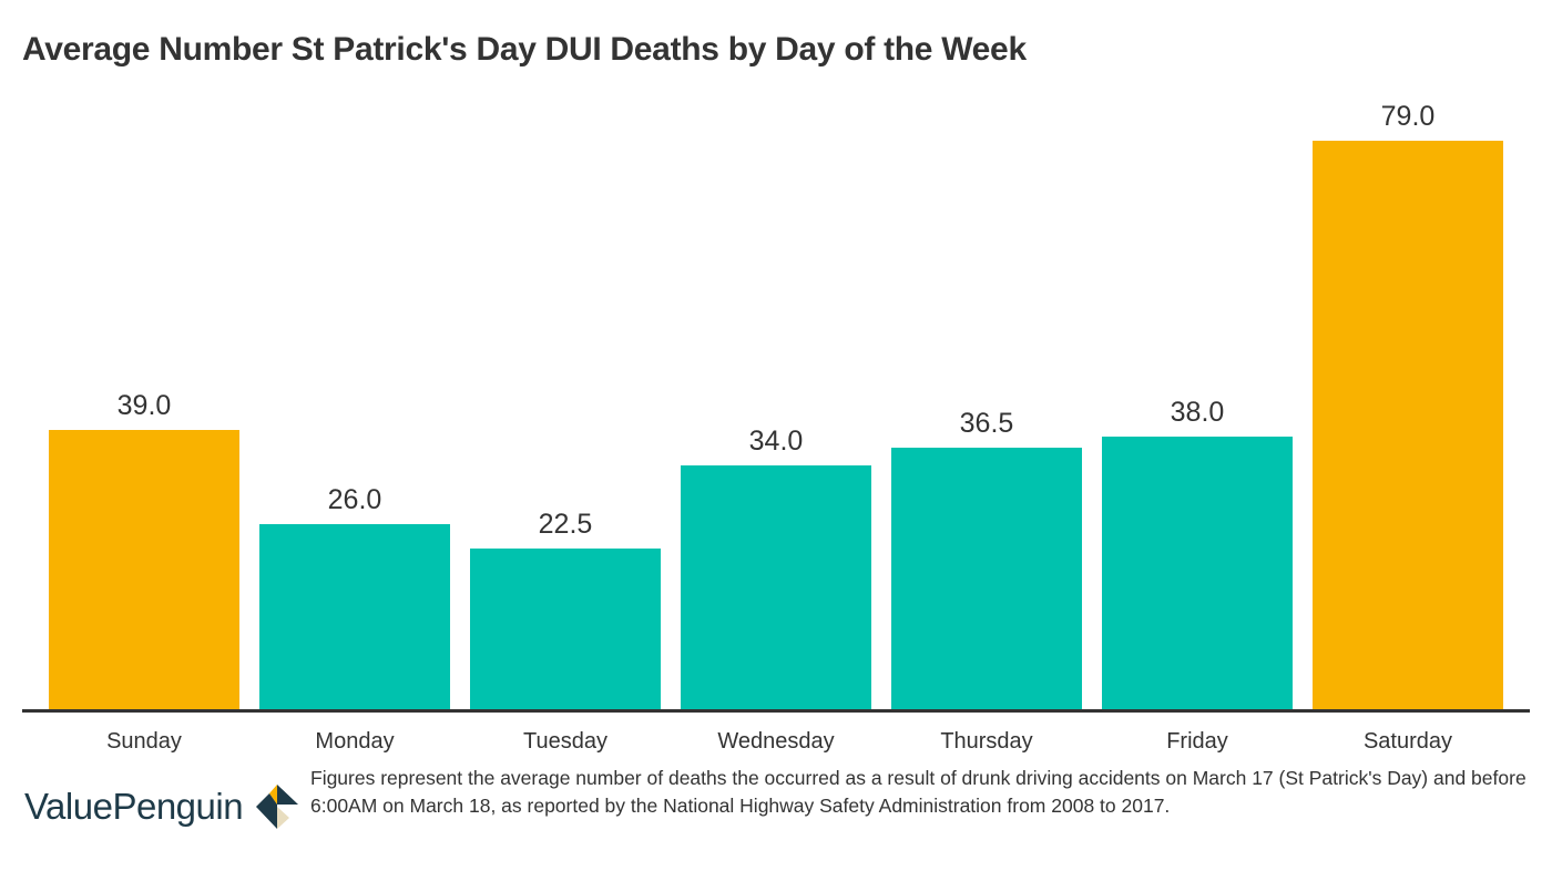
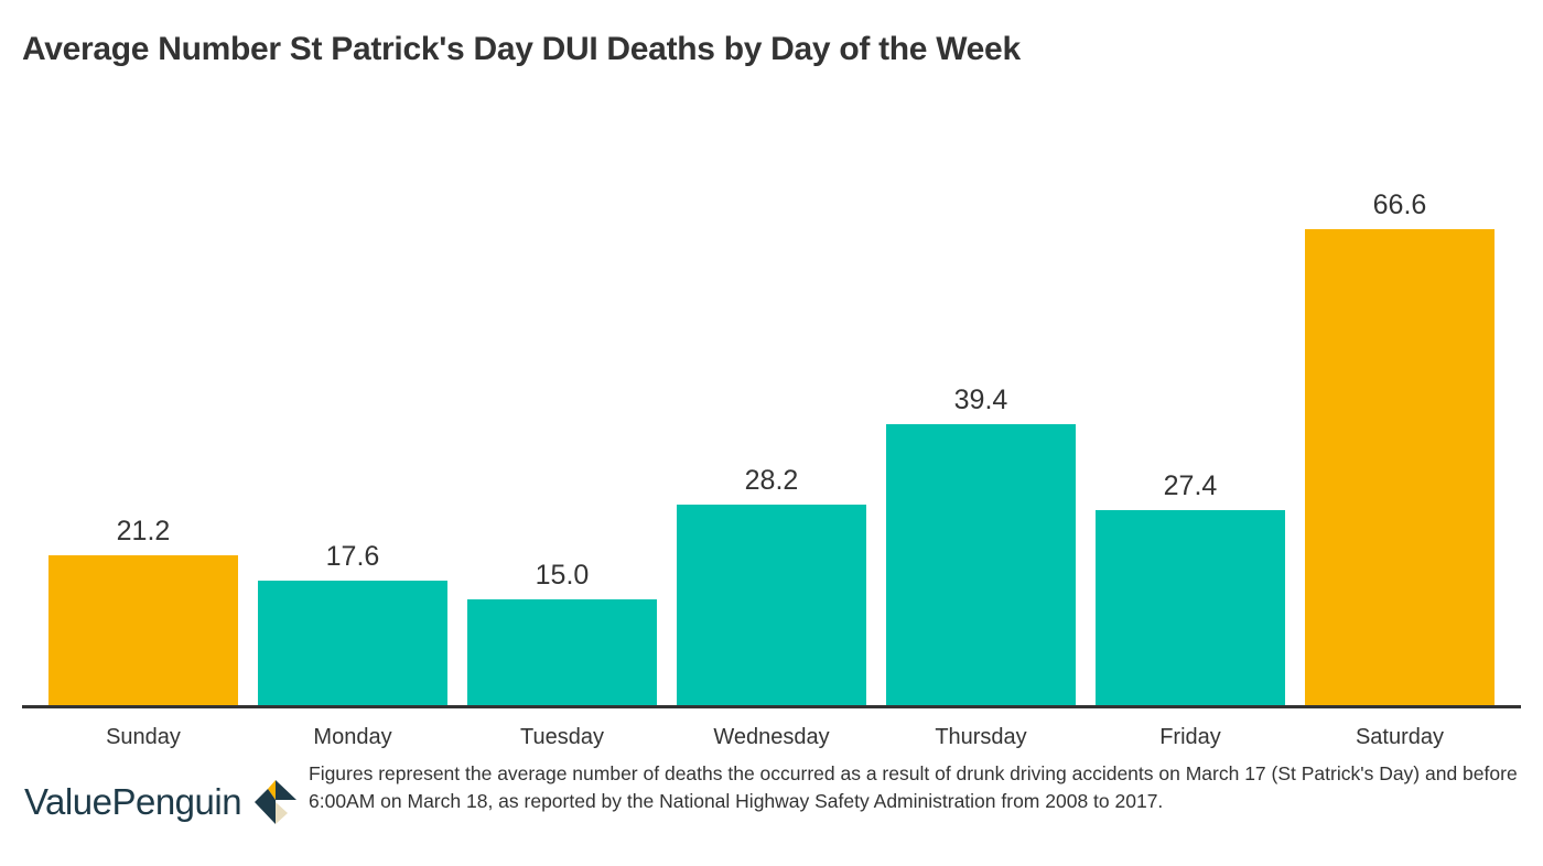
Sunday: 39.0 -> 21.2
Monday: 26.0 -> 17.6
Tuesday: 22.5 -> 15.0
Wednesday: 34.0 -> 28.2
Thursday: 36.5 -> 39.4
Friday: 38.0 -> 27.4
Saturday: 79.0 -> 66.6
